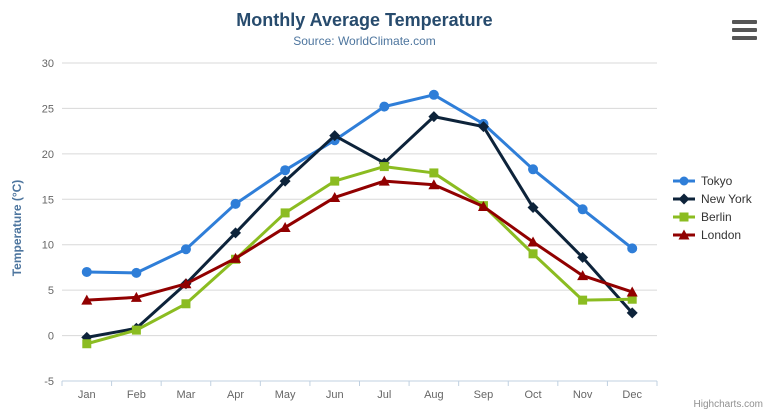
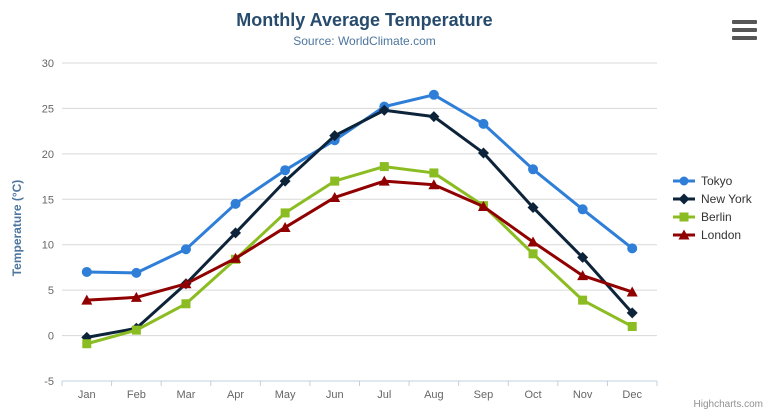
New York/Jul: 19 -> 25
New York/Sep: 23 -> 20
Berlin/Dec: 4 -> 1
